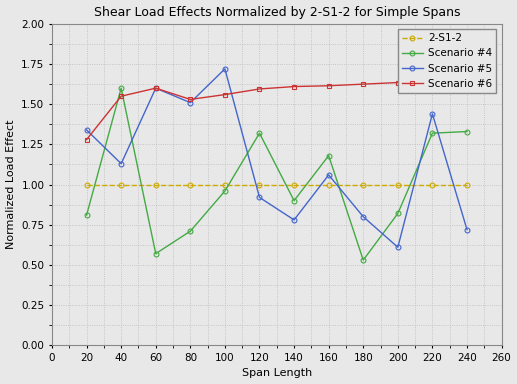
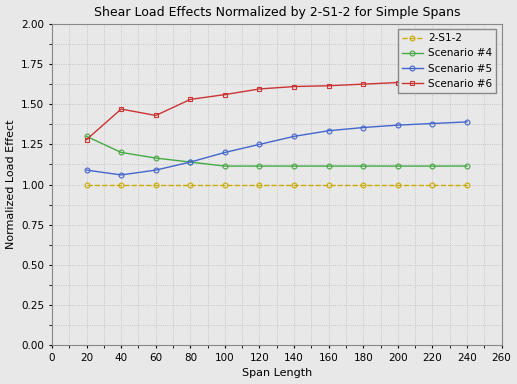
Scenario #4/20: 0.81 -> 1.30
Scenario #5/20: 1.34 -> 1.09
Scenario #4/40: 1.60 -> 1.20
Scenario #5/40: 1.13 -> 1.06
Scenario #6/40: 1.55 -> 1.47
Scenario #4/60: 0.57 -> 1.17
Scenario #5/60: 1.60 -> 1.09
Scenario #6/60: 1.60 -> 1.43
Scenario #4/80: 0.71 -> 1.14
Scenario #5/80: 1.51 -> 1.14
Scenario #4/100: 0.96 -> 1.11
Scenario #5/100: 1.72 -> 1.20
Scenario #4/120: 1.32 -> 1.11
Scenario #5/120: 0.92 -> 1.25
Scenario #4/140: 0.90 -> 1.11
Scenario #5/140: 0.78 -> 1.30
Scenario #4/160: 1.18 -> 1.11
Scenario #5/160: 1.06 -> 1.33
Scenario #4/180: 0.53 -> 1.11
Scenario #5/180: 0.80 -> 1.35
Scenario #4/200: 0.82 -> 1.11
Scenario #5/200: 0.61 -> 1.37
Scenario #4/220: 1.32 -> 1.11
Scenario #5/220: 1.44 -> 1.38
Scenario #4/240: 1.33 -> 1.11
Scenario #5/240: 0.72 -> 1.39
